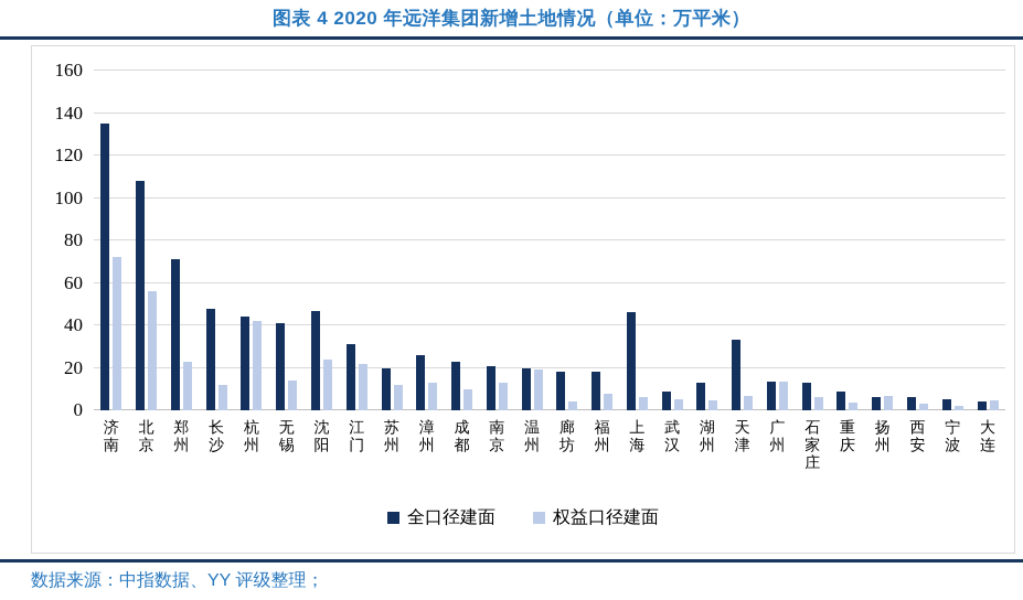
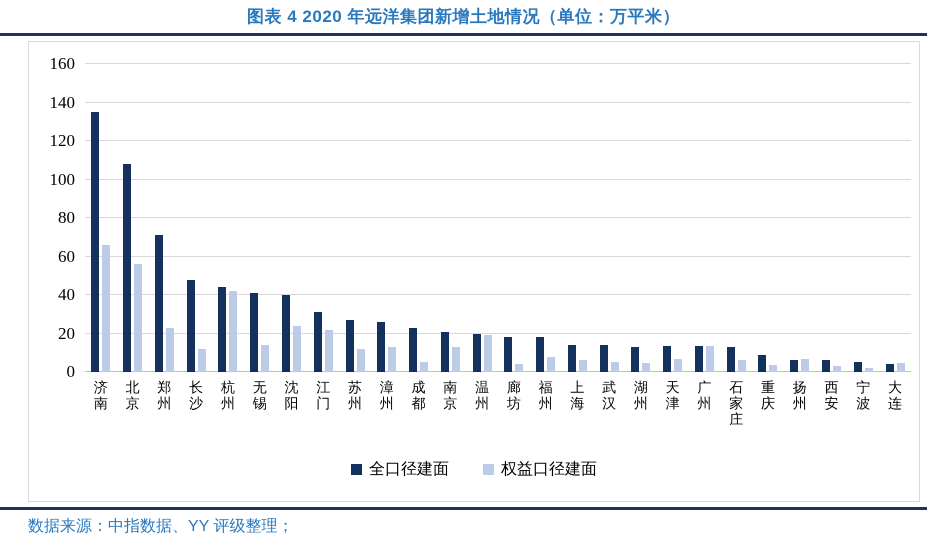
权益口径建面/济南: 72 -> 66
全口径建面/沈阳: 47 -> 40
全口径建面/苏州: 20 -> 27
权益口径建面/成都: 10 -> 5
全口径建面/上海: 46 -> 14
全口径建面/武汉: 9 -> 14
全口径建面/天津: 33 -> 14
